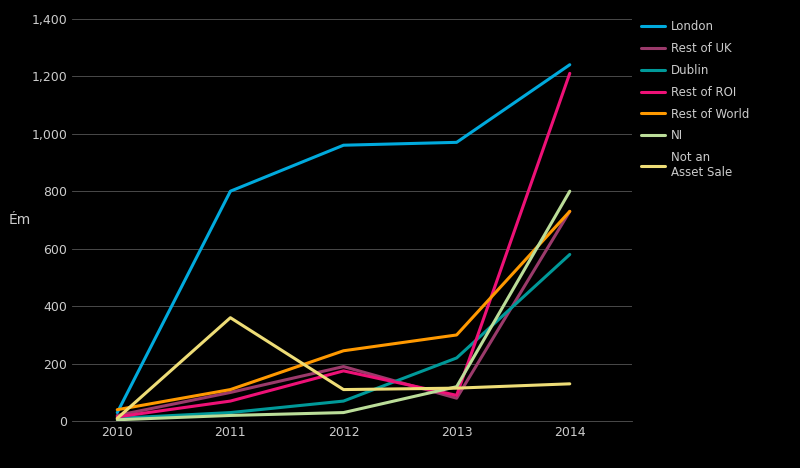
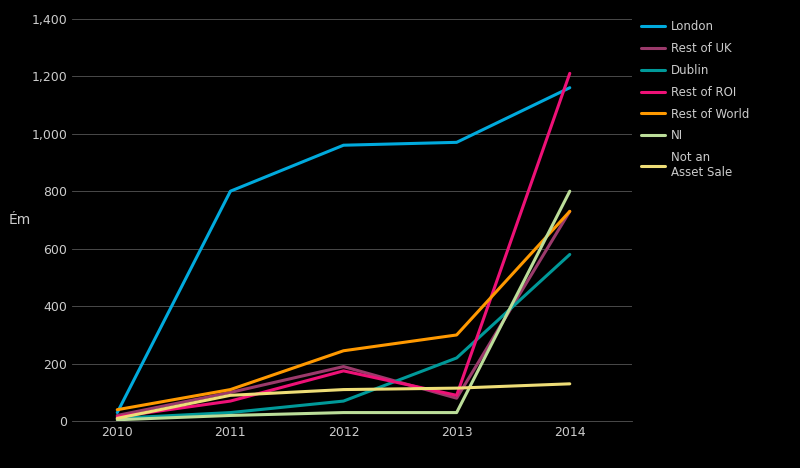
Not an Asset Sale/2011: 360 -> 90
NI/2013: 120 -> 30
London/2014: 1,240 -> 1,160
